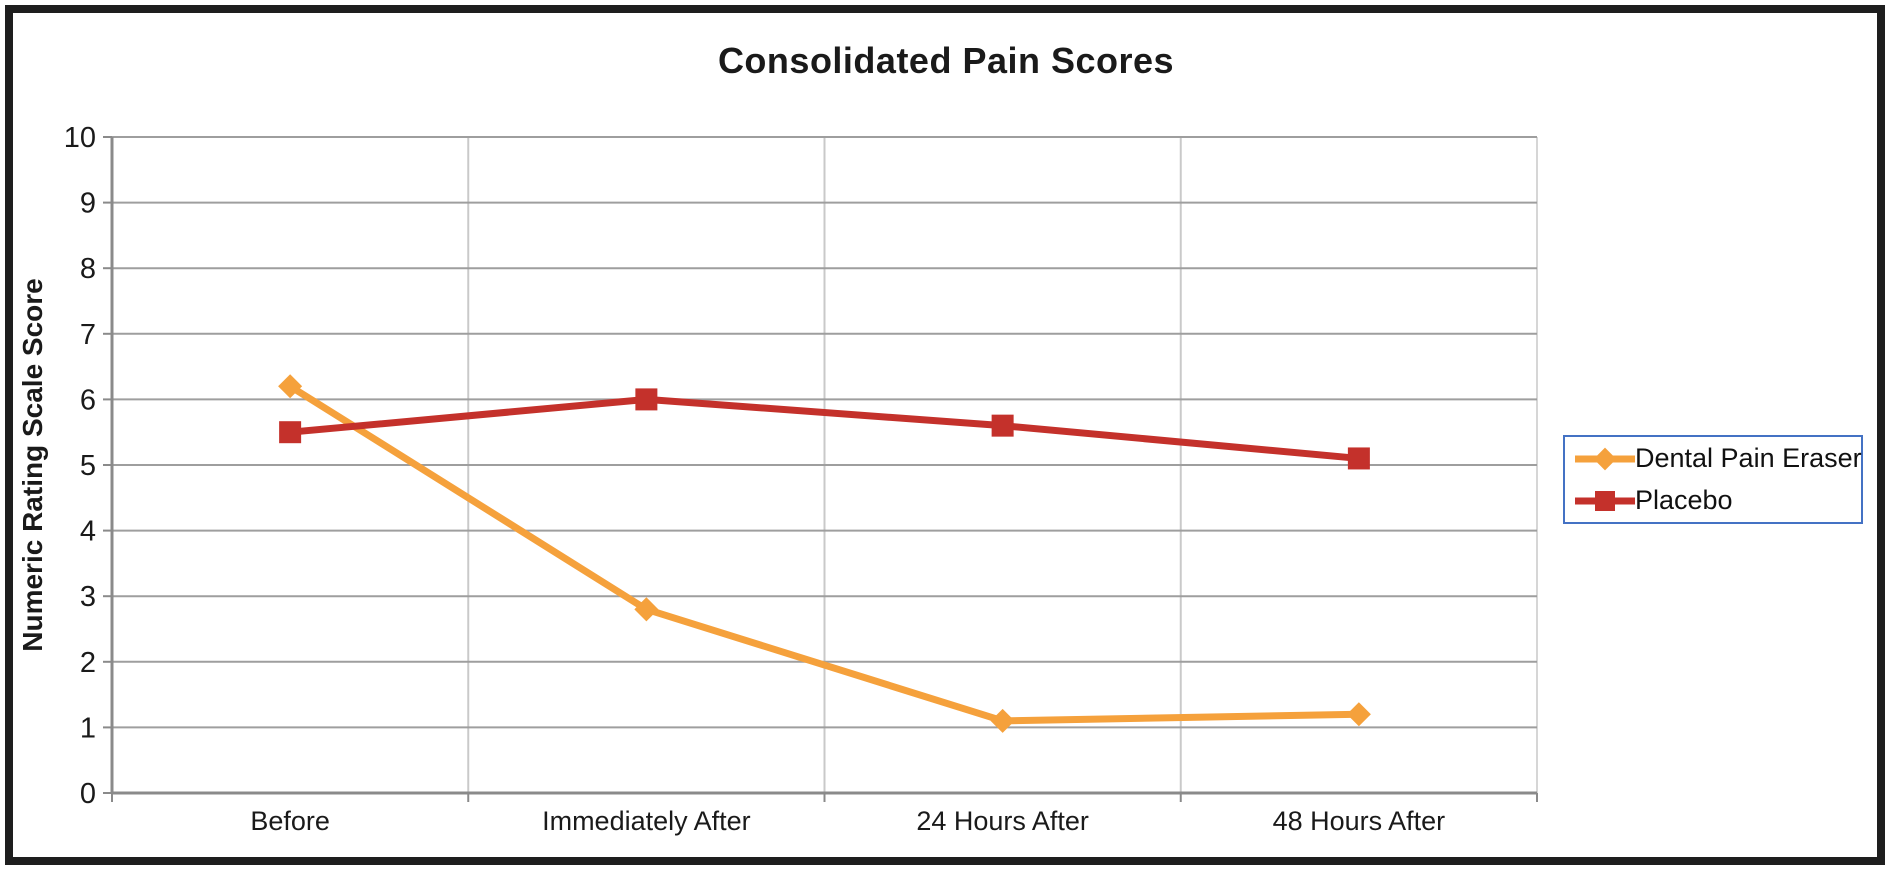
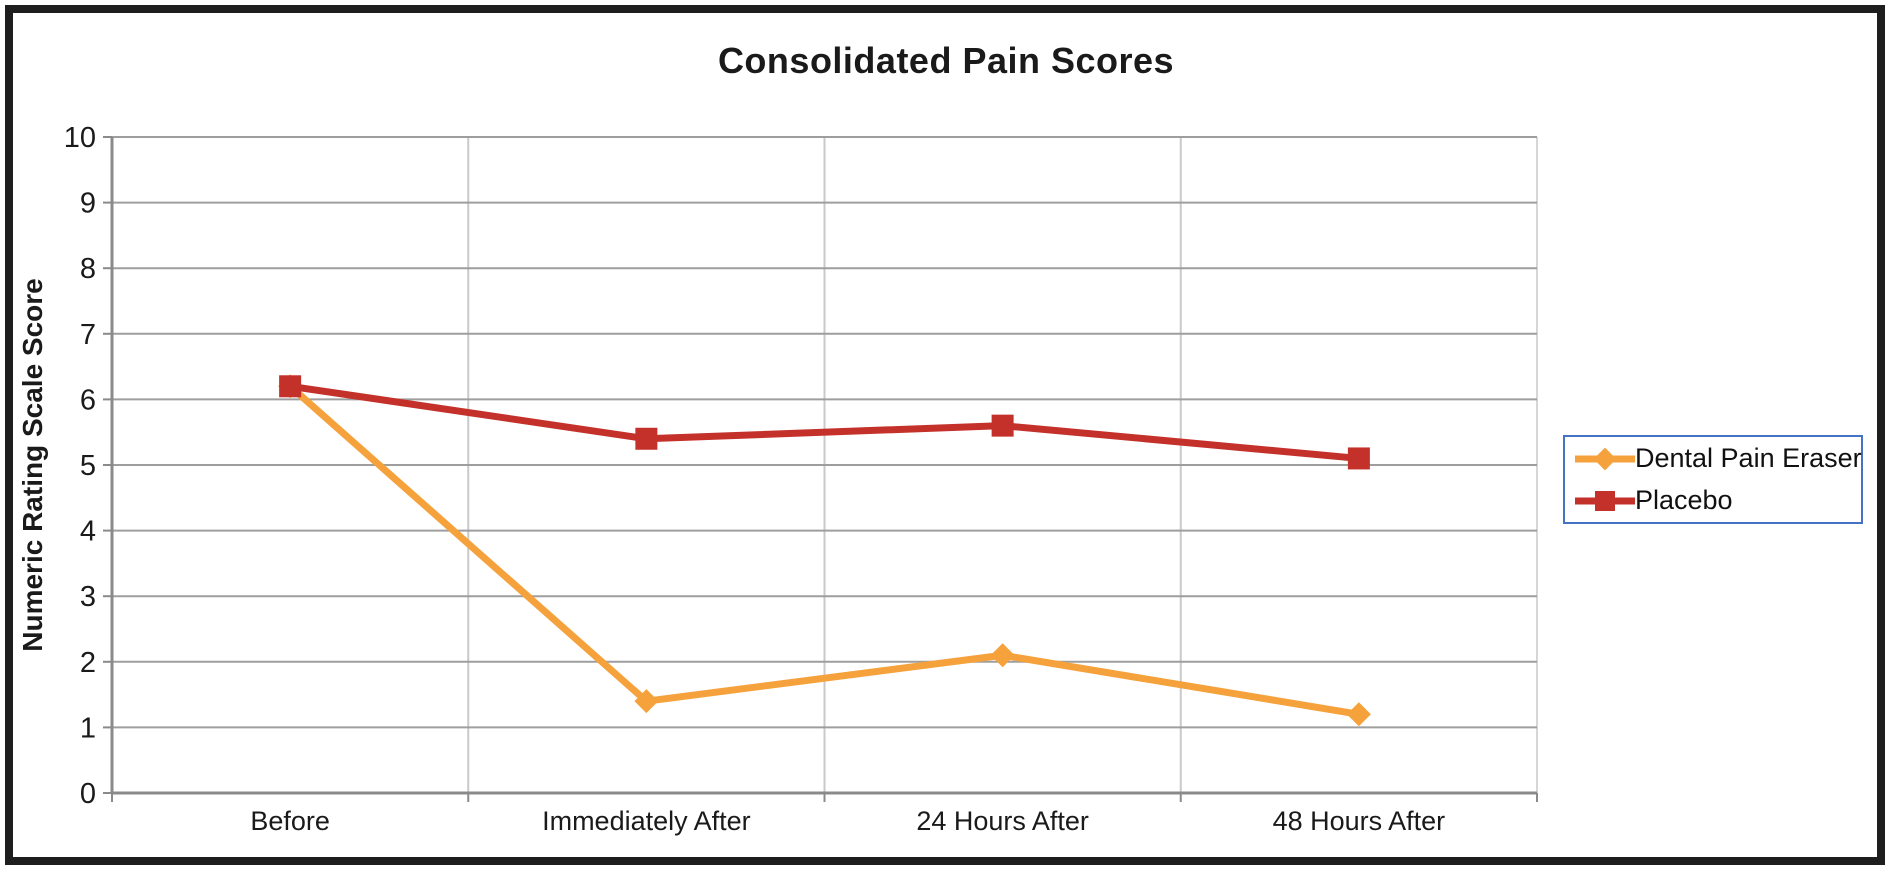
Placebo/Before: 5.5 -> 6.2
Dental Pain Eraser/Immediately After: 2.8 -> 1.4
Placebo/Immediately After: 6.0 -> 5.4
Dental Pain Eraser/24 Hours After: 1.1 -> 2.1
